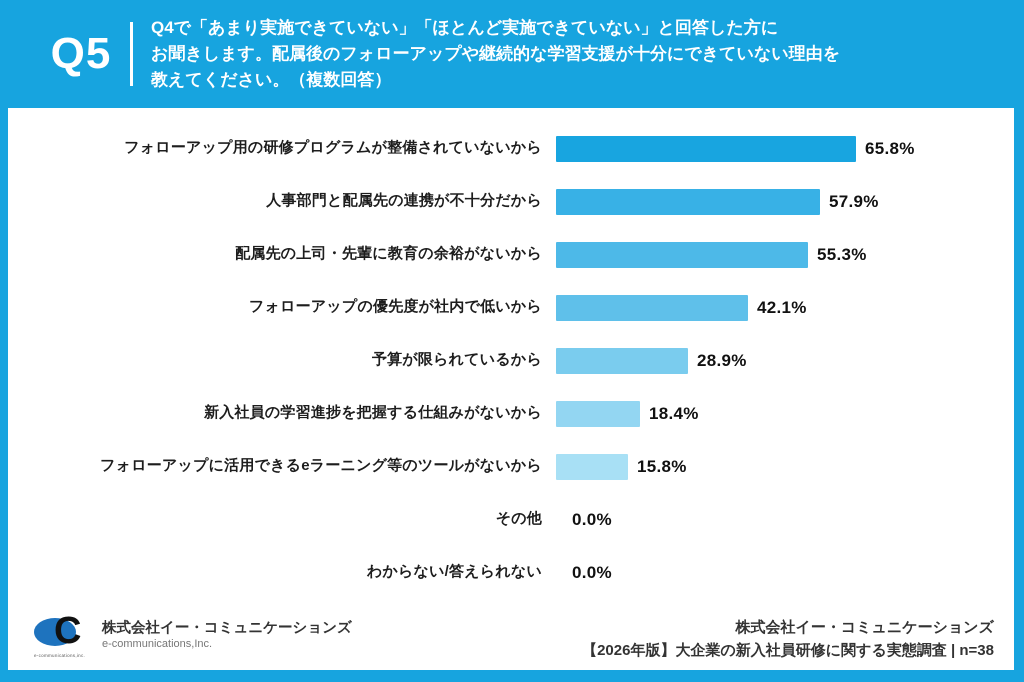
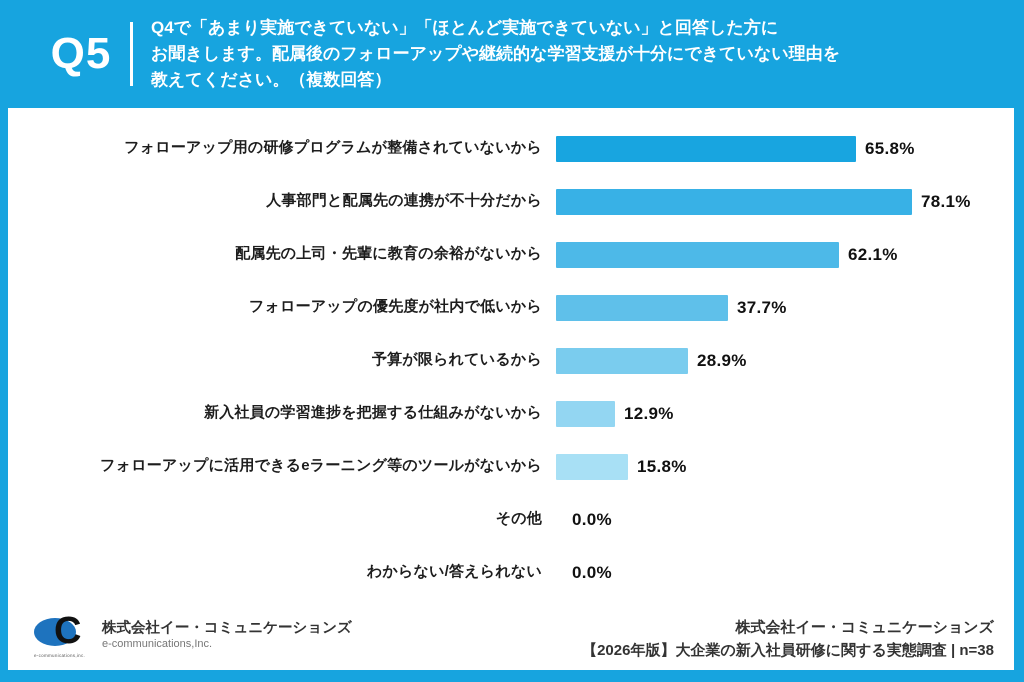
人事部門と配属先の連携が不十分だから: 57.9% -> 78.1%
配属先の上司・先輩に教育の余裕がないから: 55.3% -> 62.1%
フォローアップの優先度が社内で低いから: 42.1% -> 37.7%
新入社員の学習進捗を把握する仕組みがないから: 18.4% -> 12.9%
